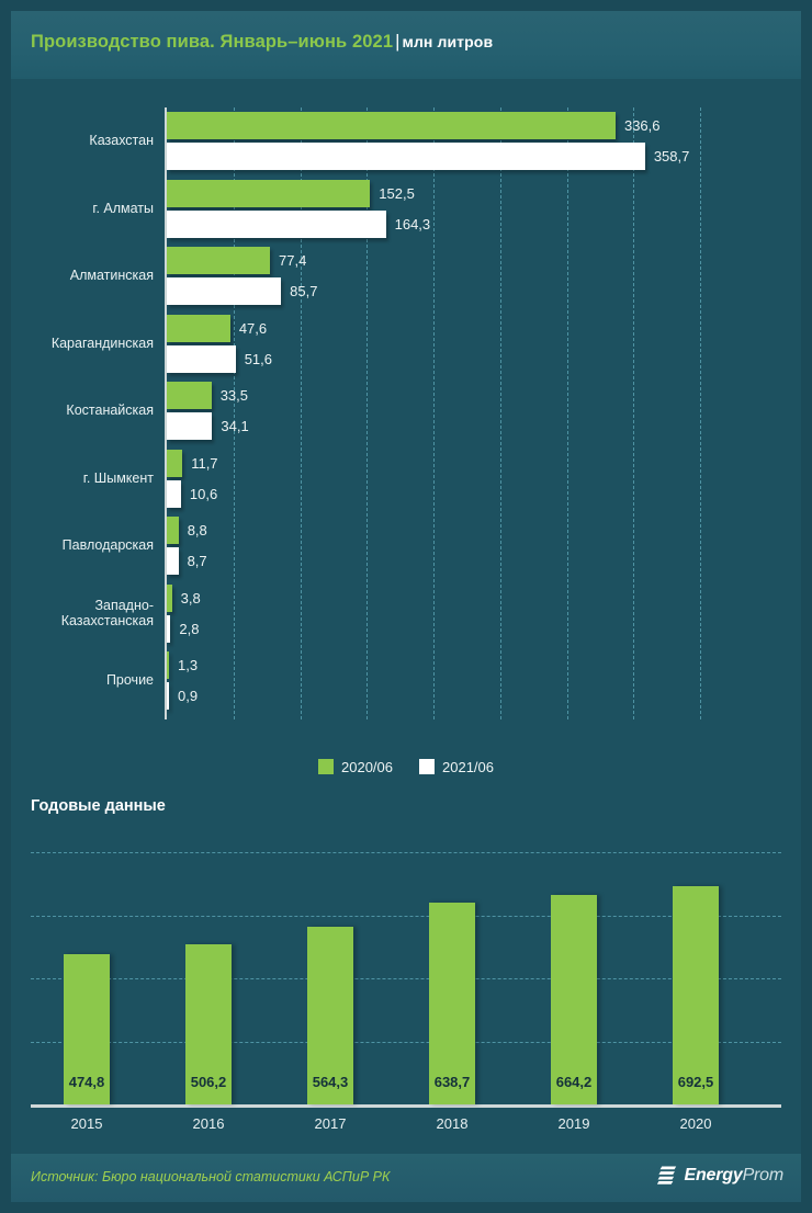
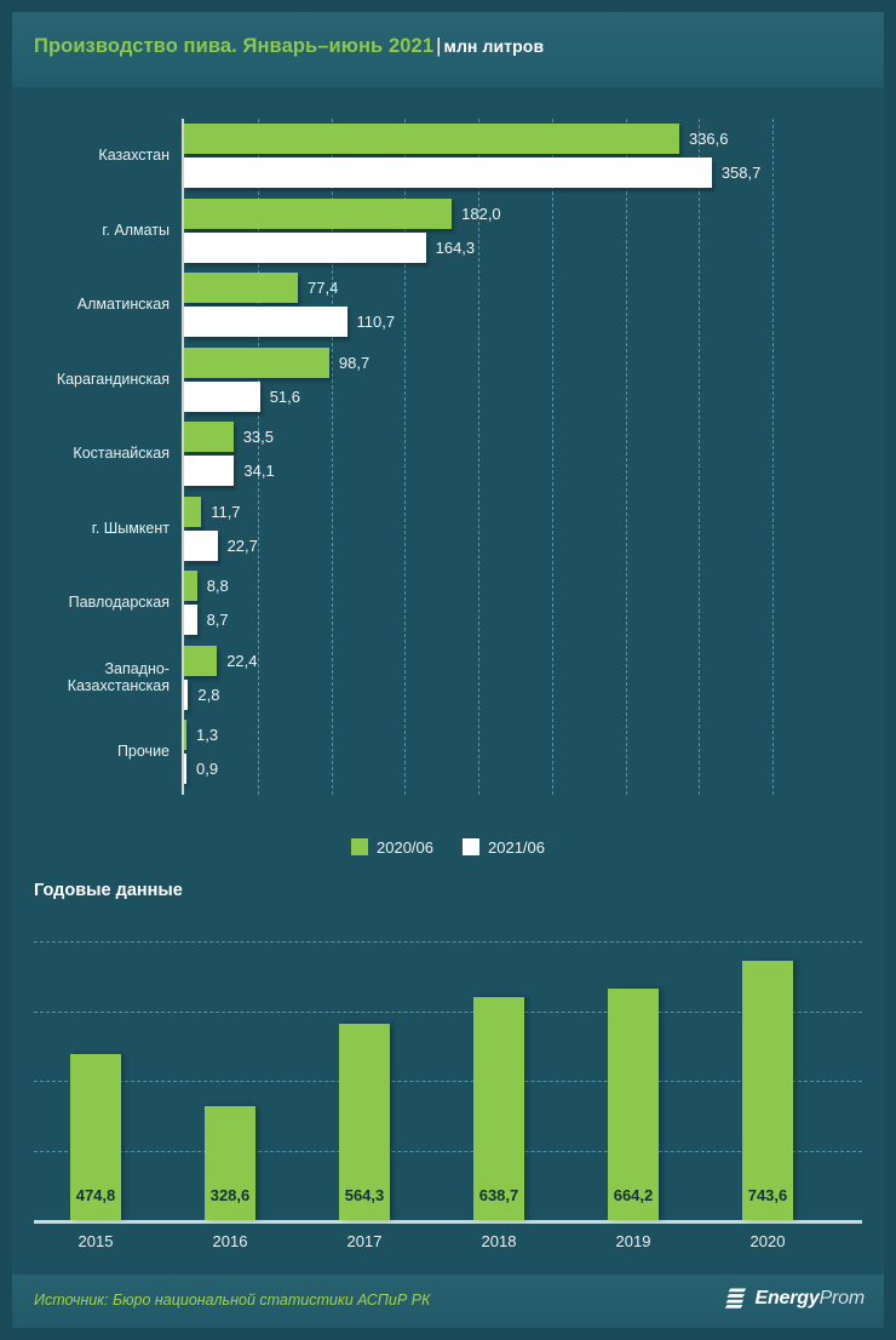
Производство пива. Январь–июнь 2021/2020/06/г. Алматы: 152,5 -> 182,0
Производство пива. Январь–июнь 2021/2021/06/Алматинская: 85,7 -> 110,7
Производство пива. Январь–июнь 2021/2020/06/Карагандинская: 47,6 -> 98,7
Производство пива. Январь–июнь 2021/2021/06/г. Шымкент: 10,6 -> 22,7
Производство пива. Январь–июнь 2021/2020/06/Западно-Казахстанская: 3,8 -> 22,4
Годовые данные/2016: 506,2 -> 328,6
Годовые данные/2020: 692,5 -> 743,6
